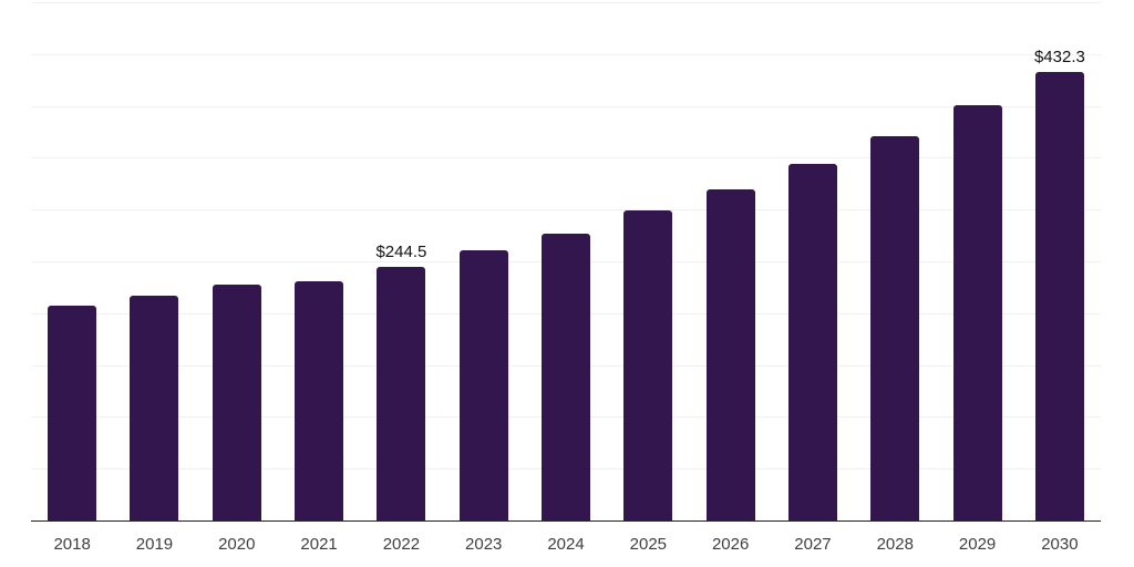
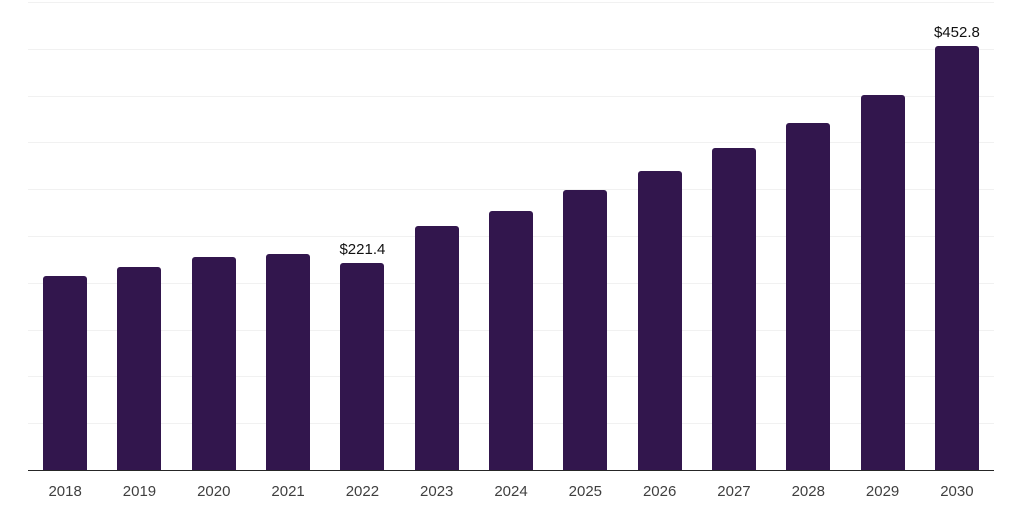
2022: $244.5 -> $221.4
2030: $432.3 -> $452.8
